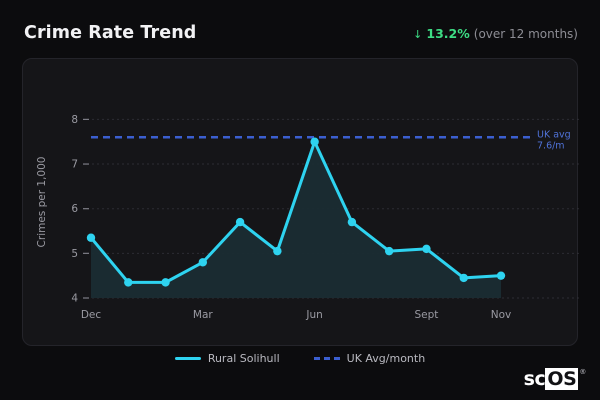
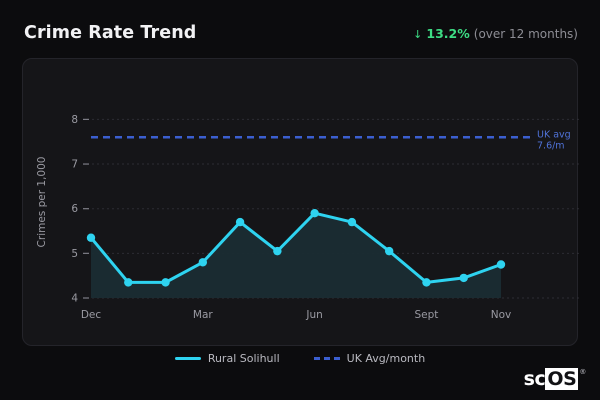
Rural Solihull/Jun: 7.5 -> 5.9
Rural Solihull/Sept: 5.1 -> 4.3
Rural Solihull/Nov: 4.5 -> 4.8
